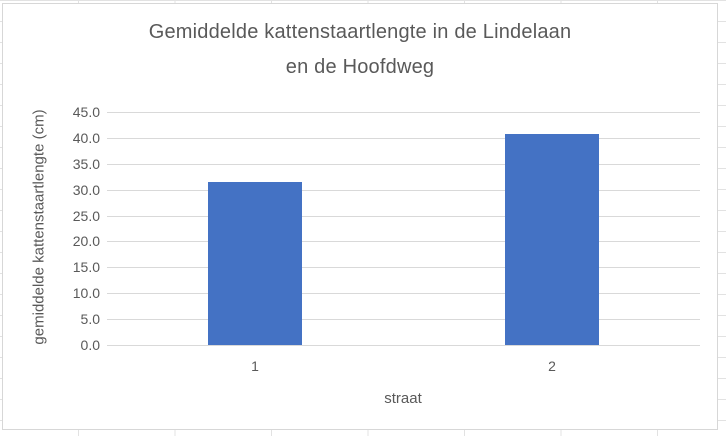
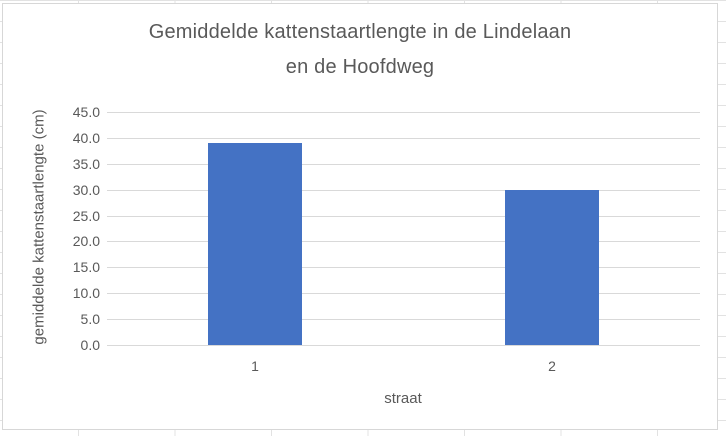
1: 31 -> 39
2: 41 -> 30
